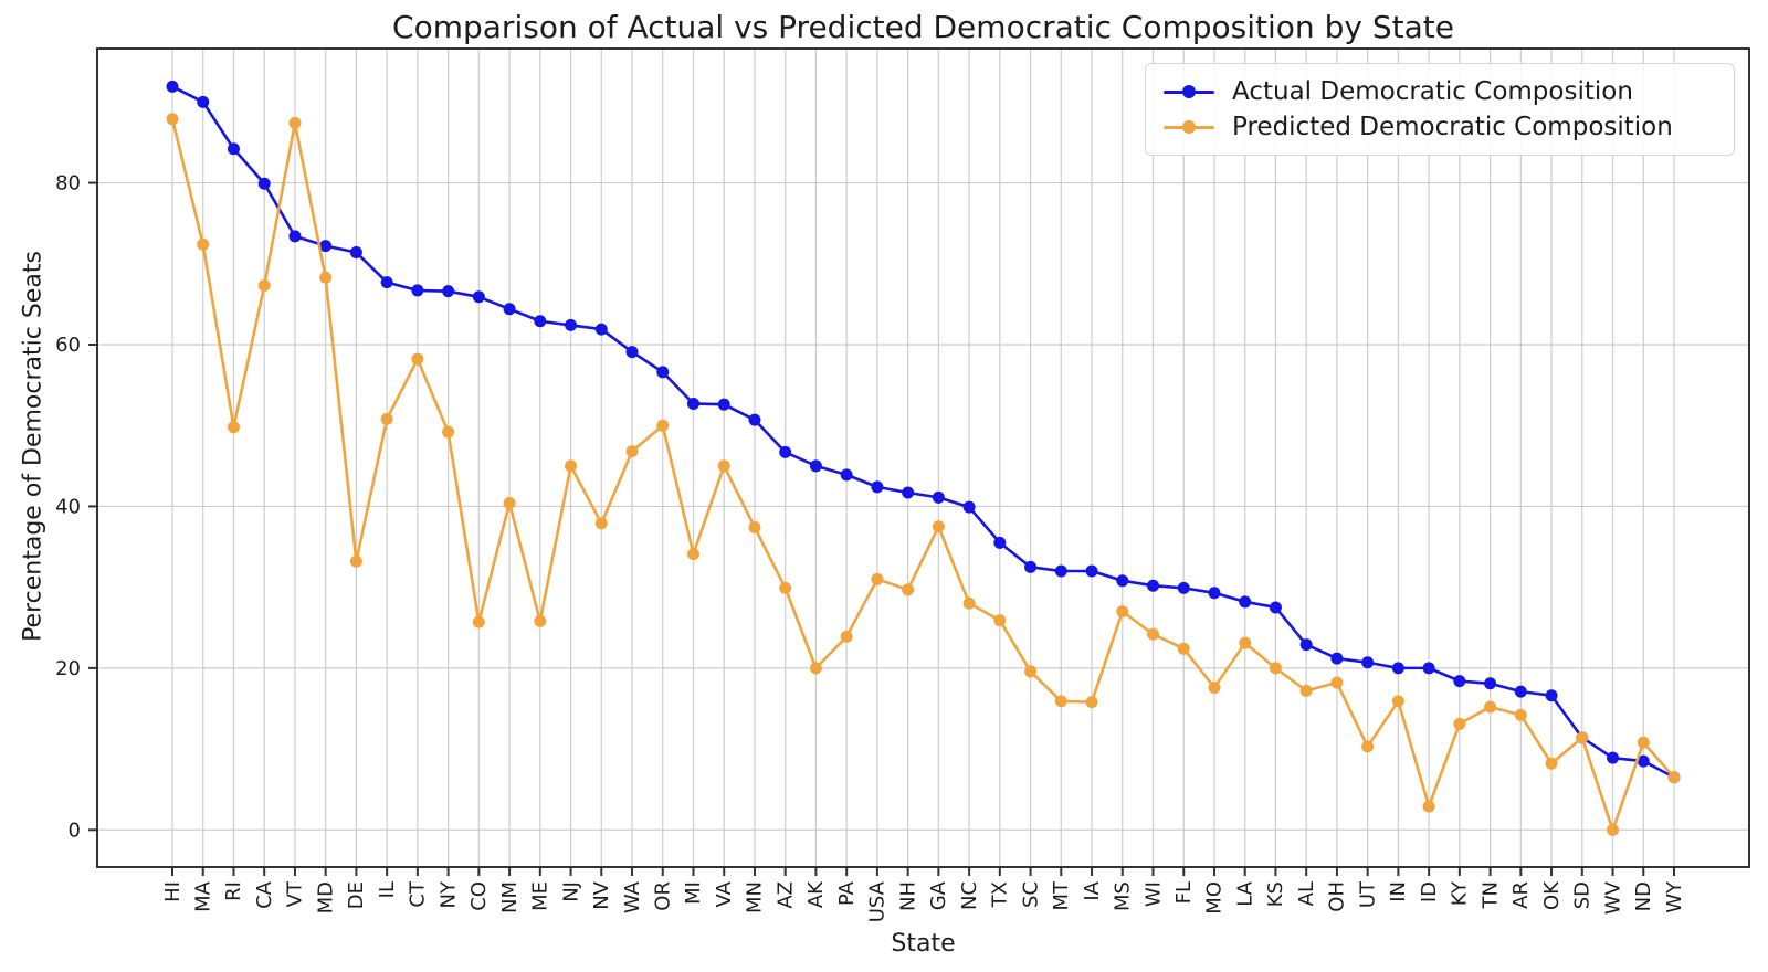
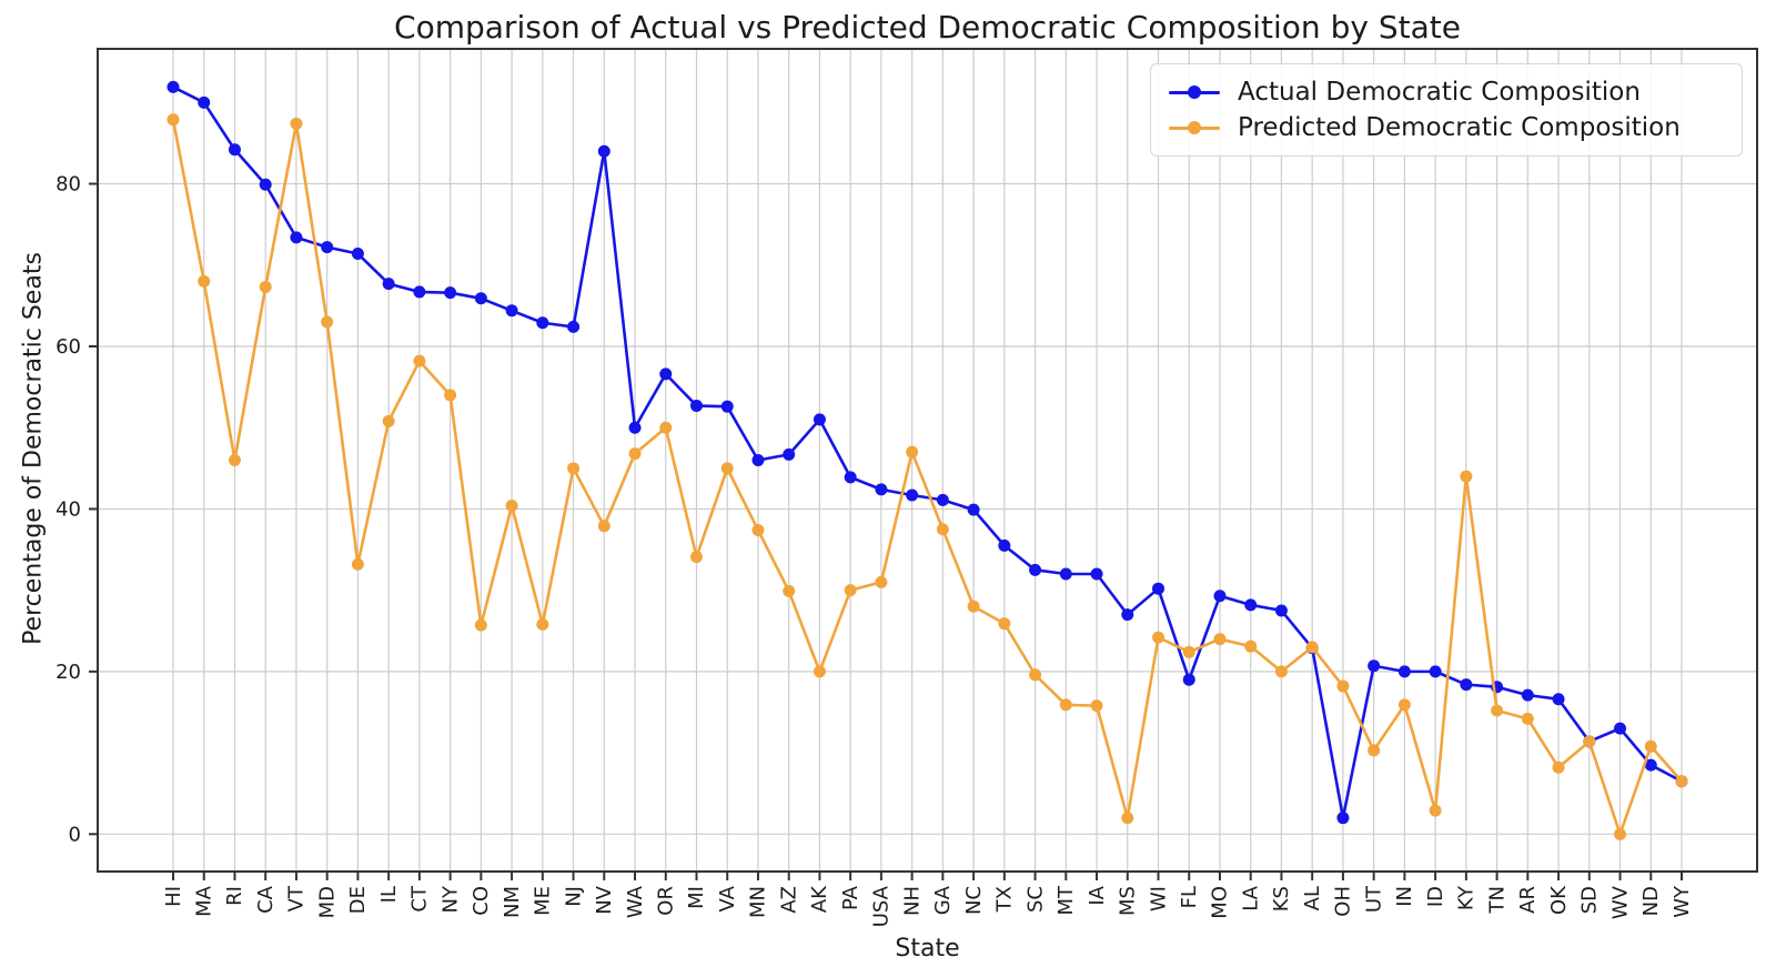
Predicted Democratic Composition/MA: 72 -> 68
Predicted Democratic Composition/RI: 50 -> 46
Predicted Democratic Composition/MD: 68 -> 63
Predicted Democratic Composition/NY: 49 -> 54
Actual Democratic Composition/NV: 62 -> 84
Actual Democratic Composition/WA: 59 -> 50
Actual Democratic Composition/MN: 51 -> 46
Actual Democratic Composition/AK: 45 -> 51
Predicted Democratic Composition/PA: 24 -> 30
Predicted Democratic Composition/NH: 30 -> 47
Actual Democratic Composition/MS: 31 -> 27
Predicted Democratic Composition/MS: 27 -> 2
Actual Democratic Composition/FL: 30 -> 19
Predicted Democratic Composition/MO: 18 -> 24
Predicted Democratic Composition/AL: 17 -> 23
Actual Democratic Composition/OH: 21 -> 2
Predicted Democratic Composition/KY: 13 -> 44
Actual Democratic Composition/WV: 9 -> 13
